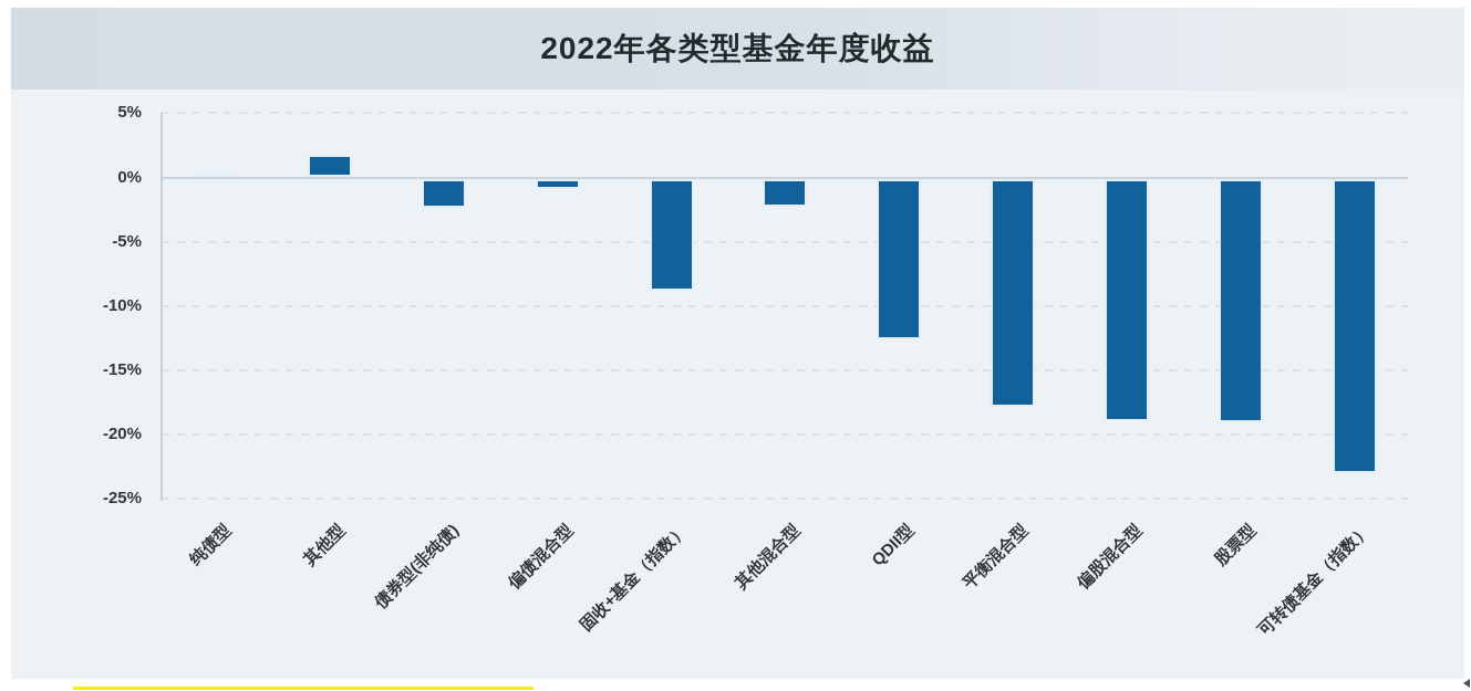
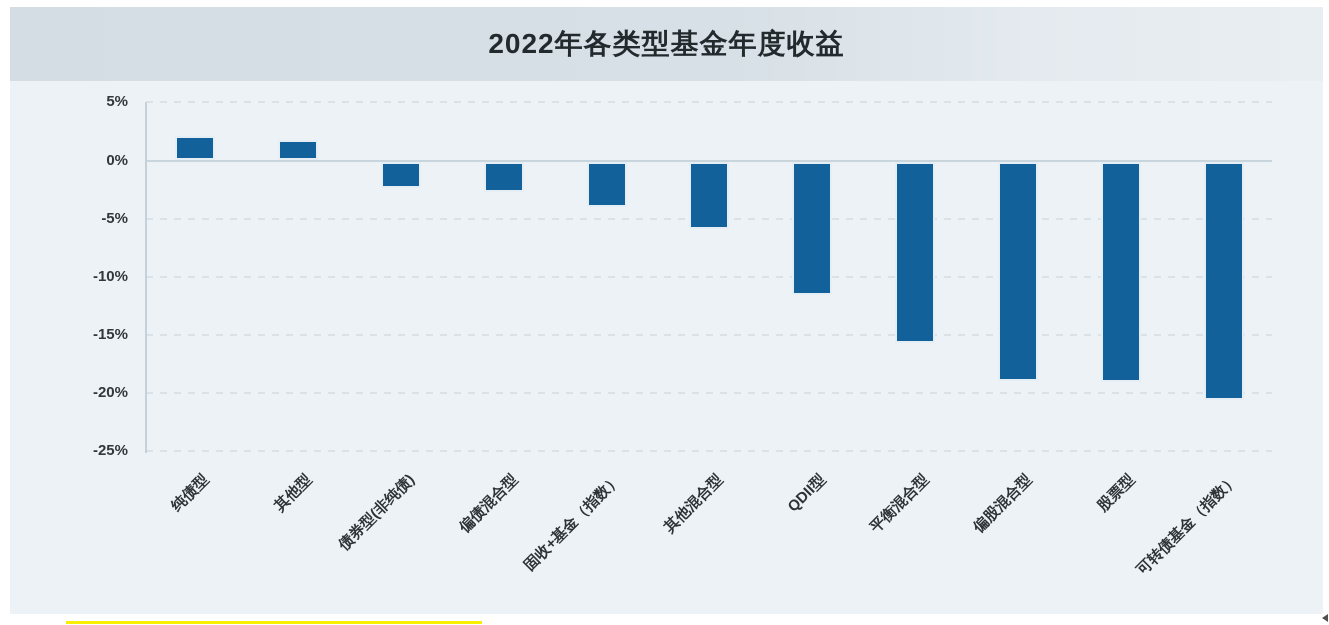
纯债型: 0.4% -> 2.1%
偏债混合型: -0.8% -> -2.6%
固收+基金（指数）: -8.7% -> -3.9%
其他混合型: -2.2% -> -5.8%
QDII型: -12.5% -> -11.5%
平衡混合型: -17.8% -> -15.6%
可转债基金（指数）: -22.9% -> -20.5%
